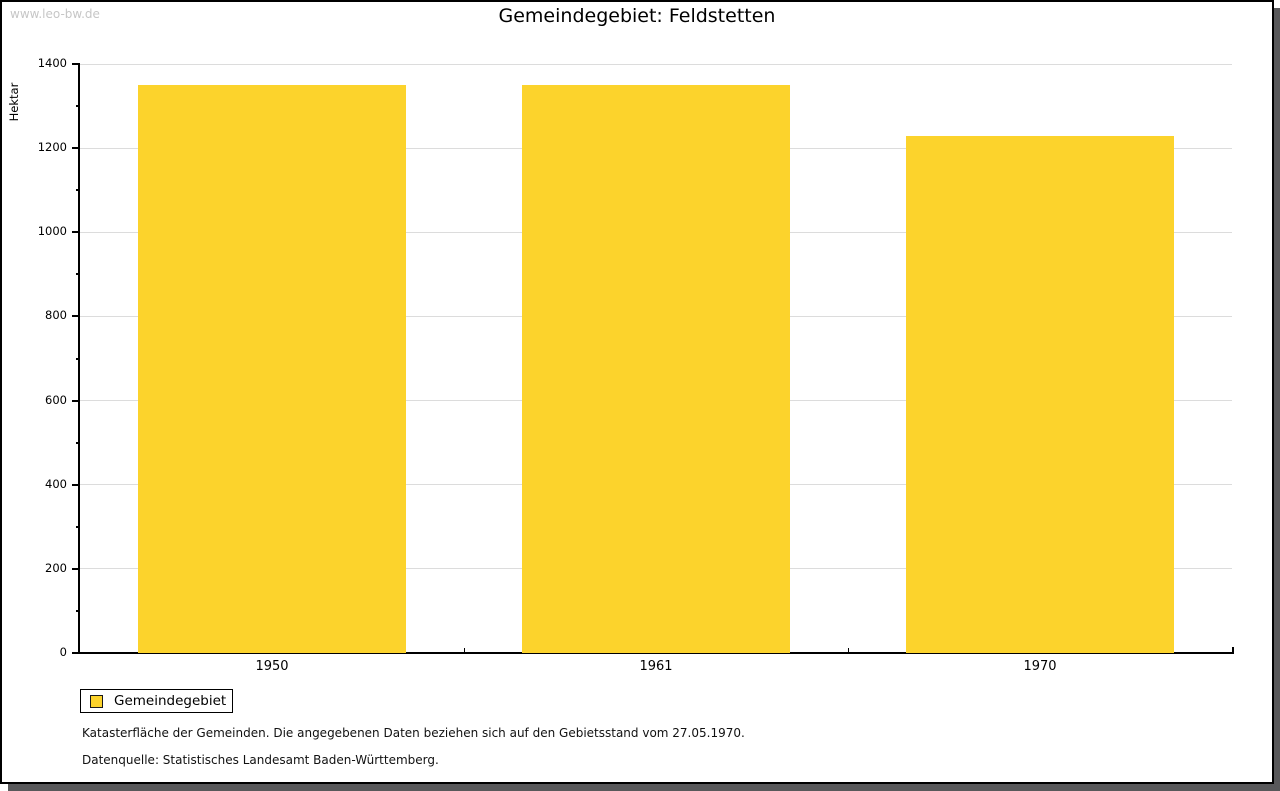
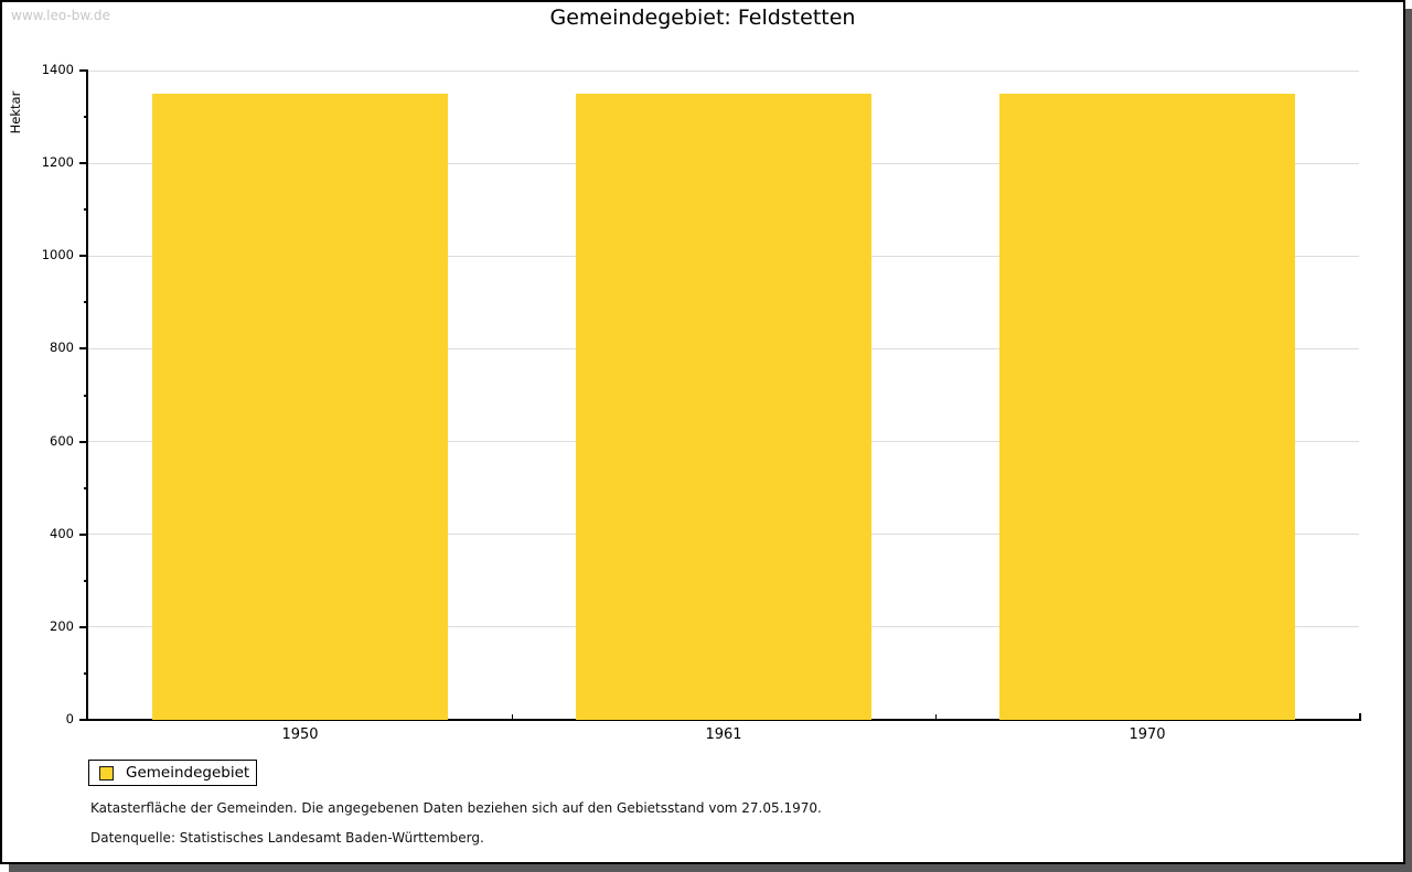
1970: 1230 -> 1350
